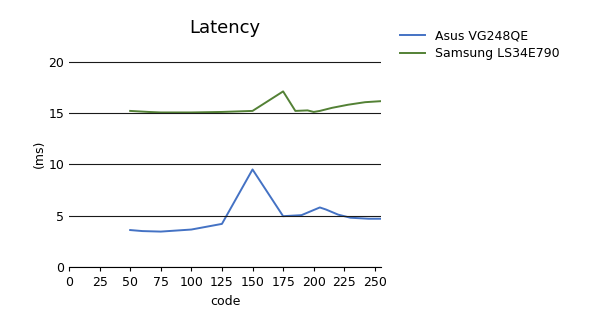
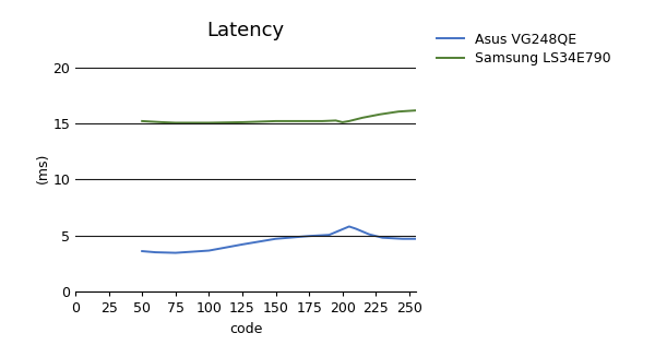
Asus VG248QE/150: 9.5 -> 4.7
Samsung LS34E790/175: 17.1 -> 15.2
